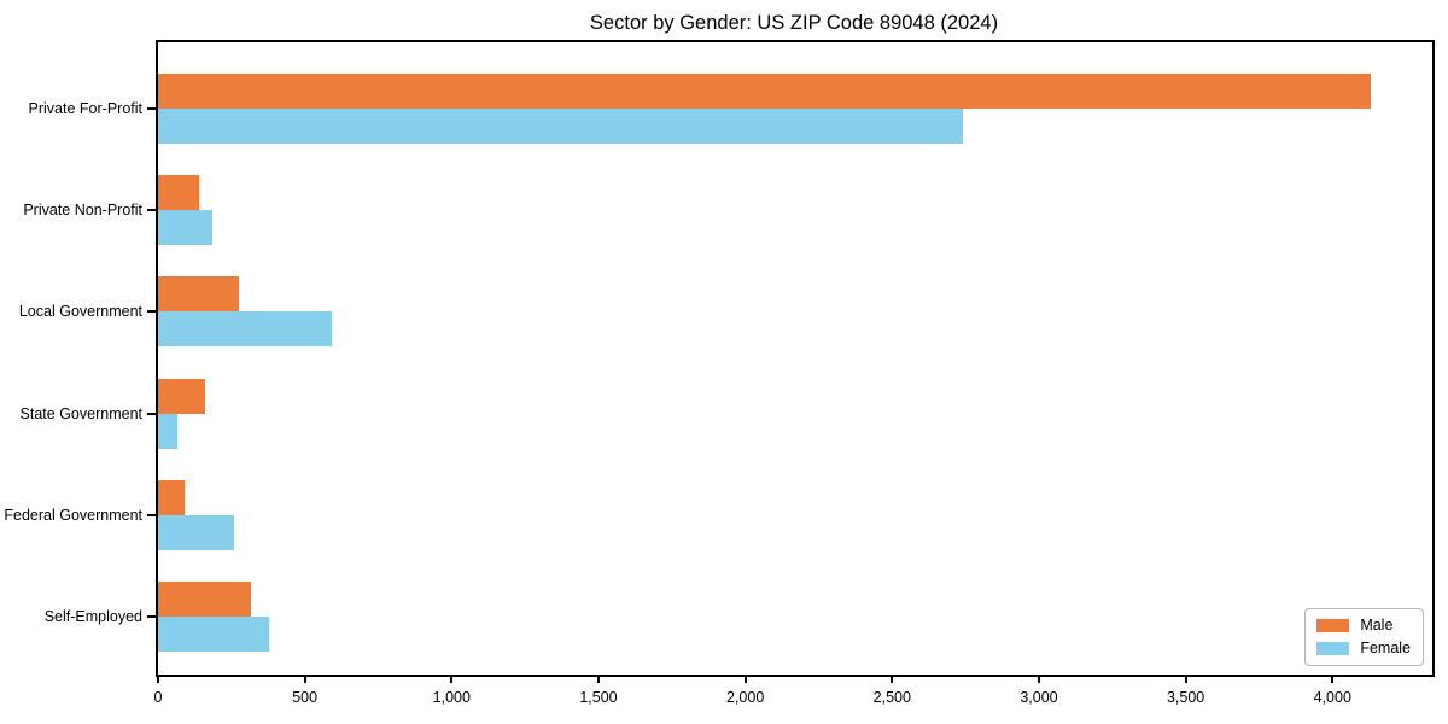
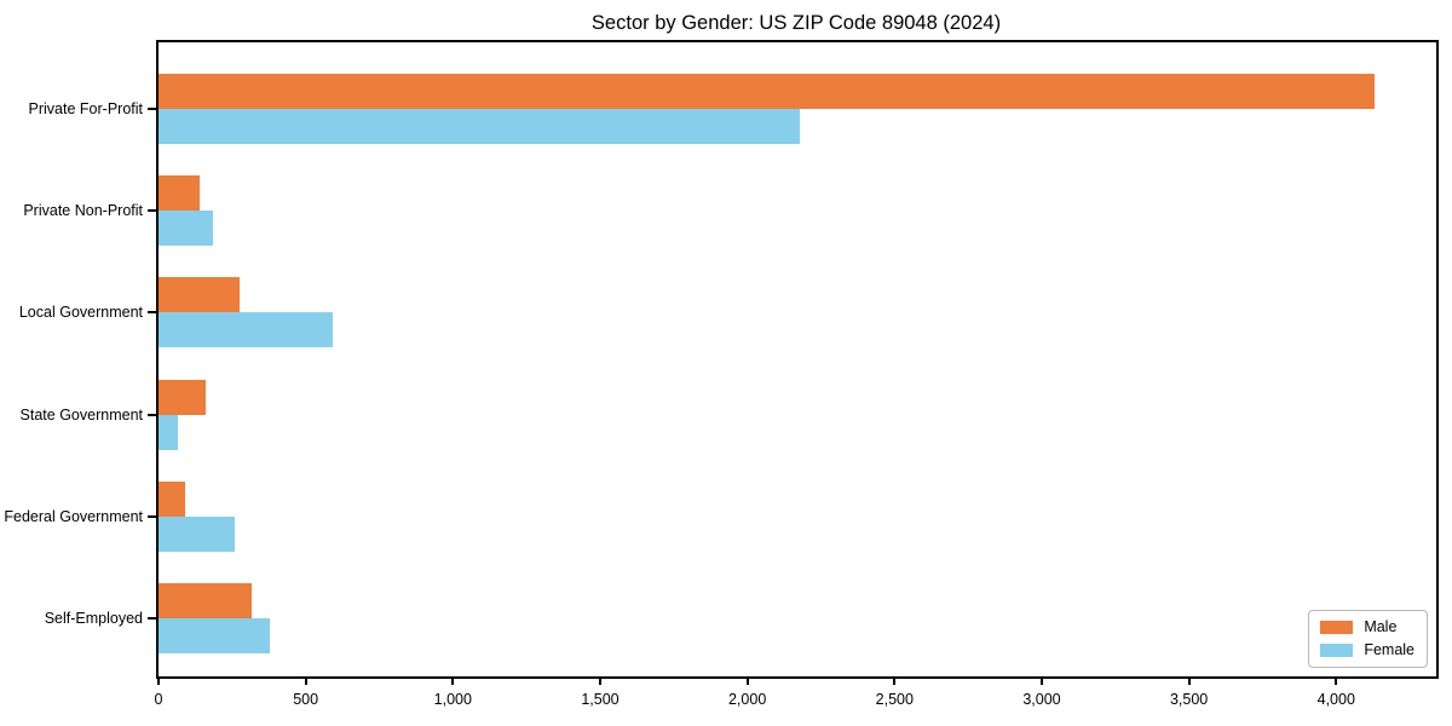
Female/Private For-Profit: 2740 -> 2180
